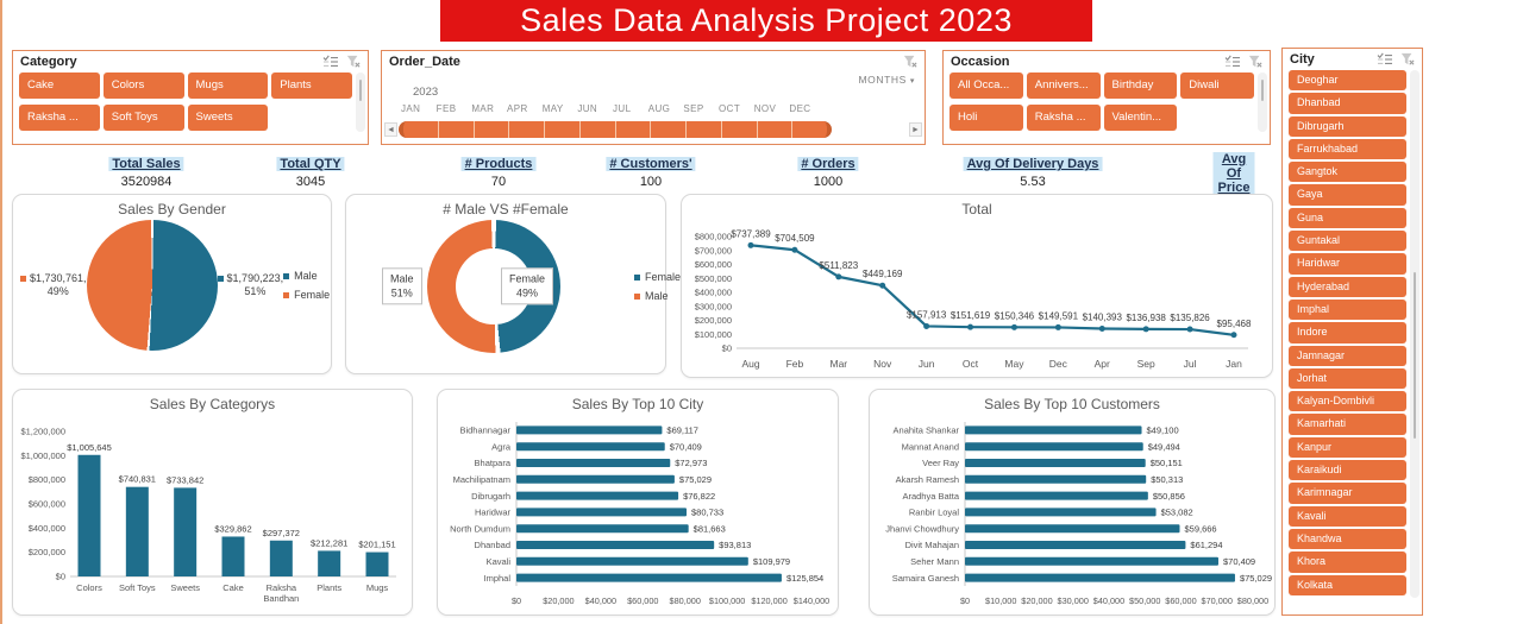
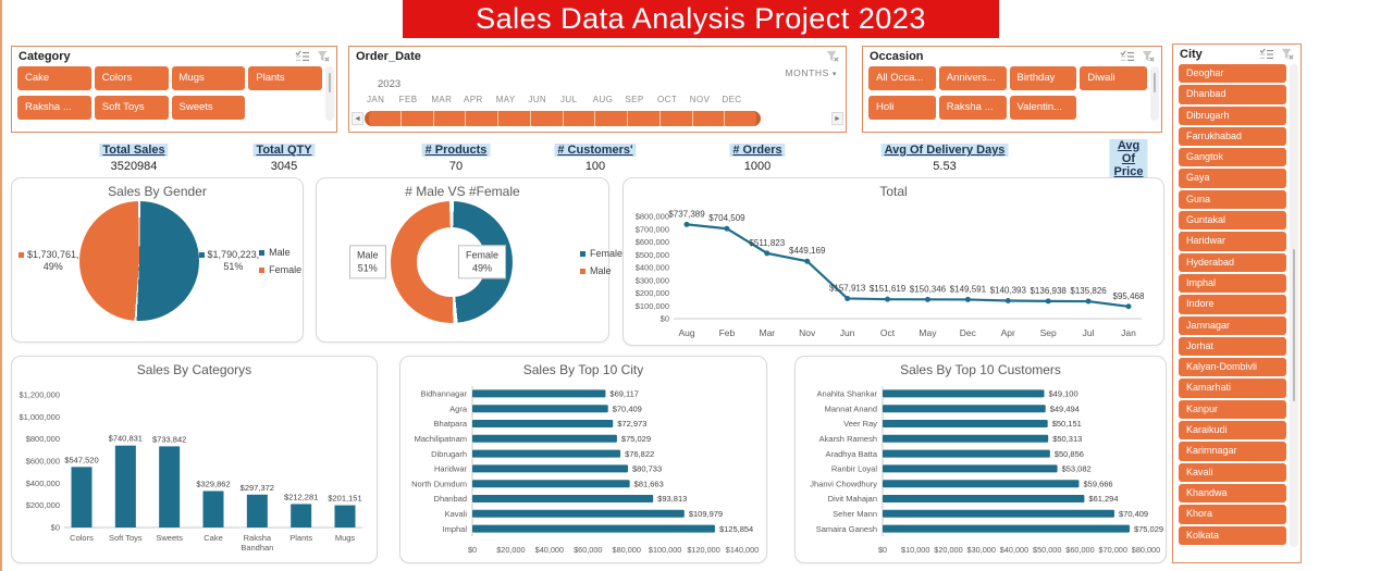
Sales By Categorys/Colors: $1,005,645 -> $547,520
